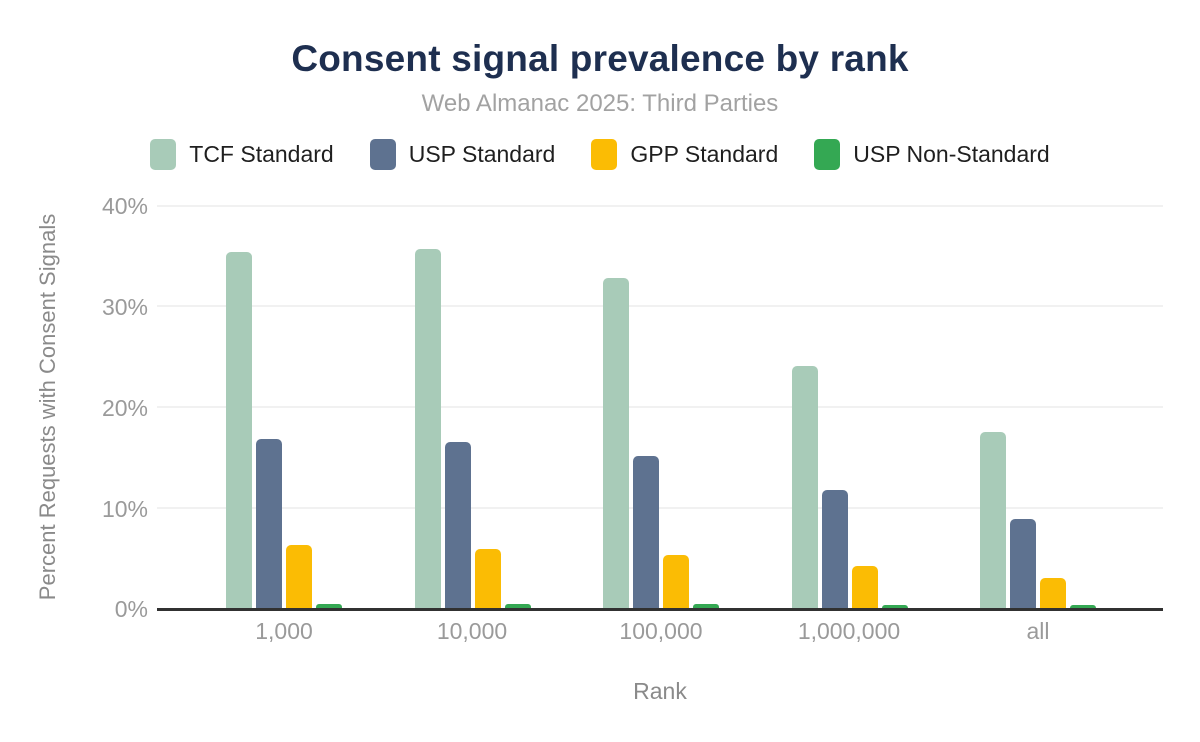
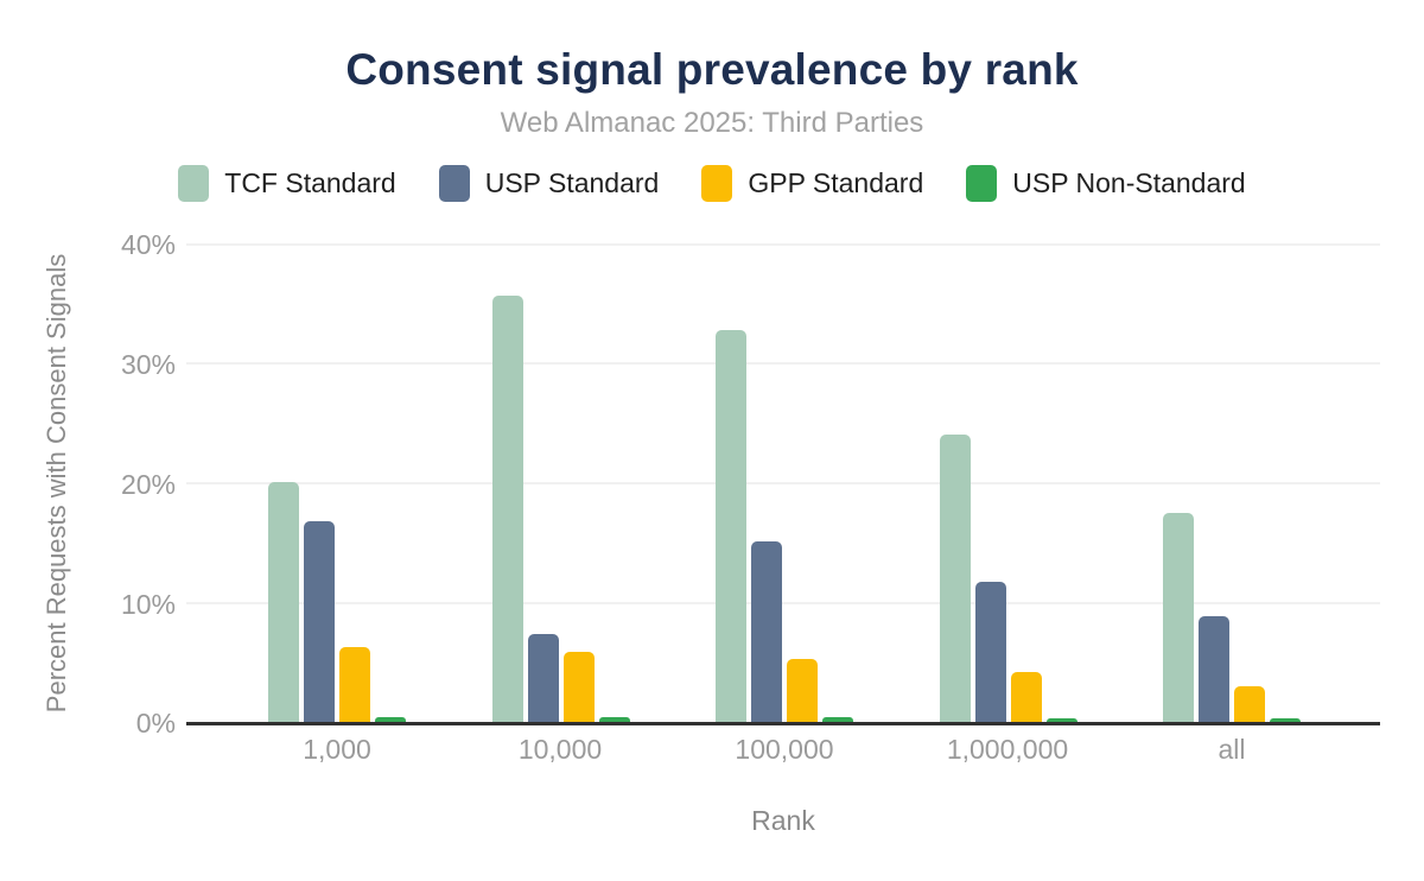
TCF Standard/1,000: 35.3% -> 20.1%
USP Standard/10,000: 16.5% -> 7.3%
